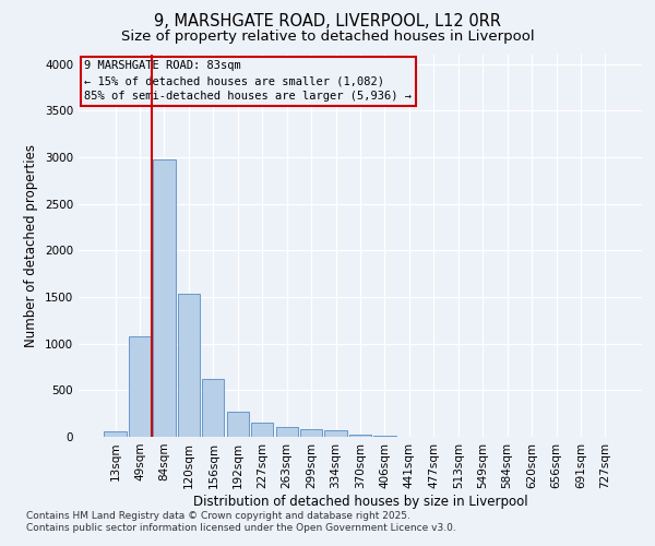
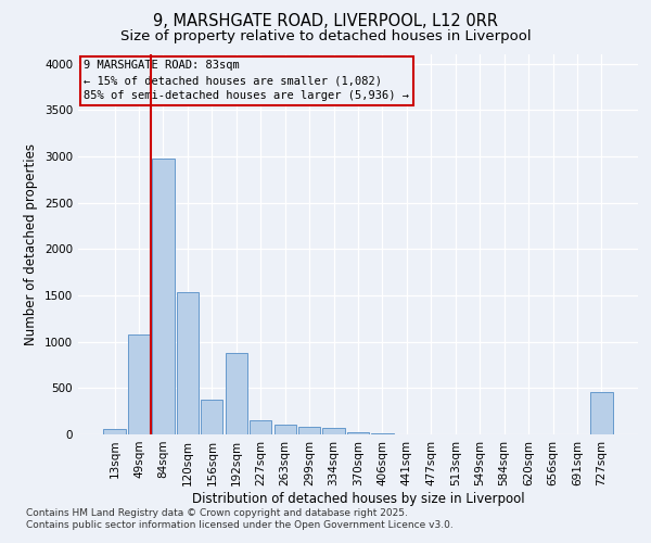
156sqm: 620 -> 380
192sqm: 260 -> 880
727sqm: 0 -> 460
